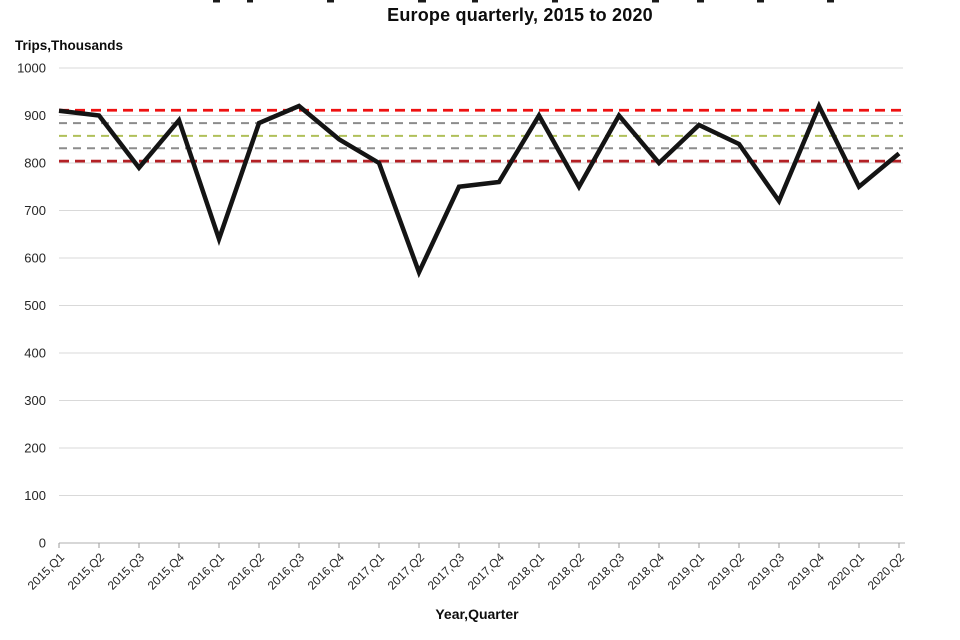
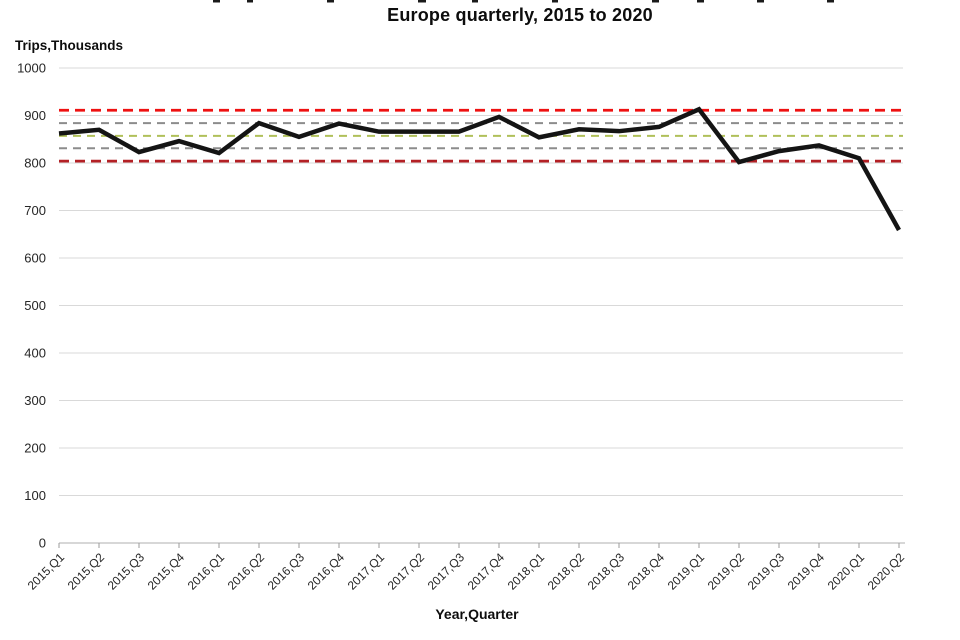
2015,Q1: 910 -> 860
2015,Q2: 900 -> 870
2015,Q3: 790 -> 820
2015,Q4: 890 -> 850
2016,Q1: 640 -> 820
2016,Q3: 920 -> 860
2016,Q4: 850 -> 880
2017,Q1: 800 -> 870
2017,Q2: 570 -> 870
2017,Q3: 750 -> 870
2017,Q4: 760 -> 900
2018,Q1: 900 -> 850
2018,Q2: 750 -> 870
2018,Q3: 900 -> 870
2018,Q4: 800 -> 880
2019,Q1: 880 -> 910
2019,Q2: 840 -> 800
2019,Q3: 720 -> 820
2019,Q4: 920 -> 840
2020,Q1: 750 -> 810
2020,Q2: 820 -> 660
